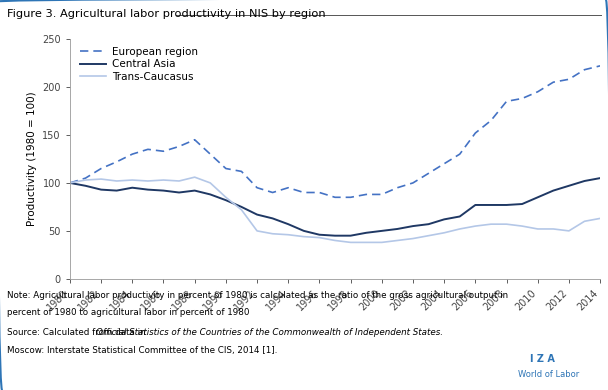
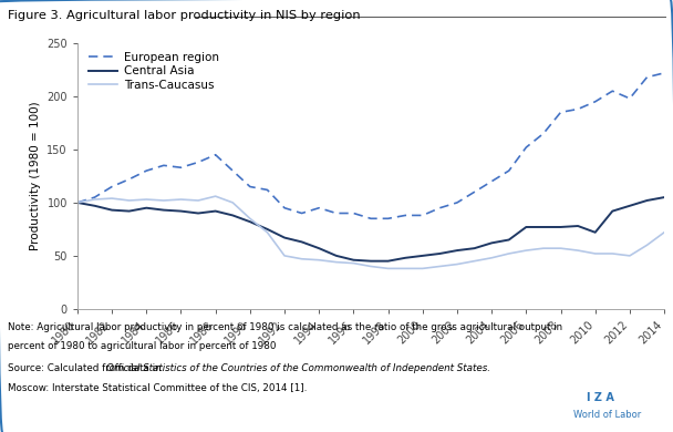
Central Asia/2010: 85 -> 72
European region/2012: 208 -> 198
Trans-Caucasus/2014: 63 -> 72
